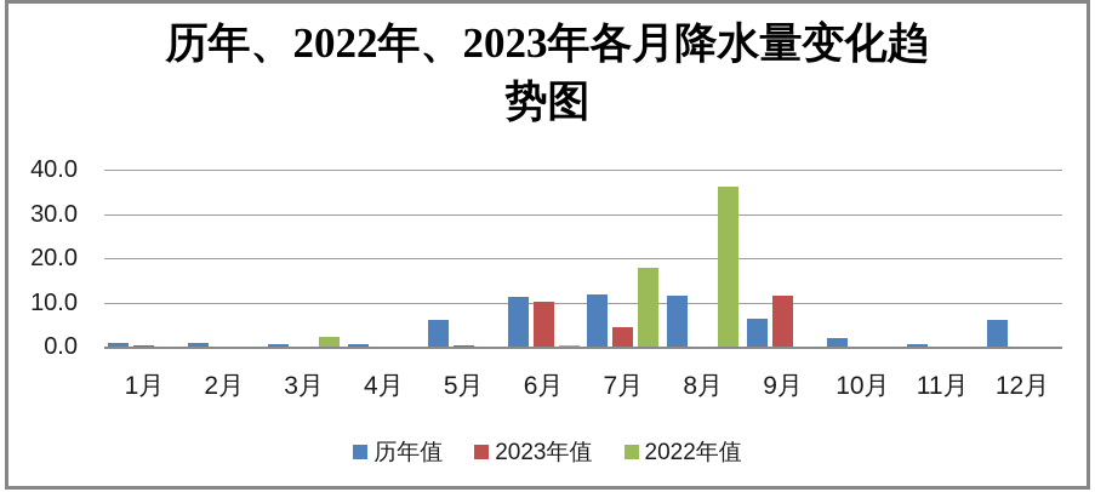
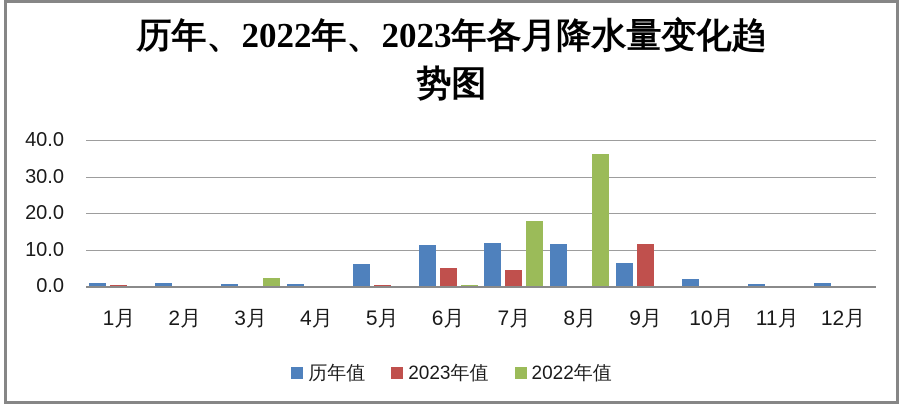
2023年值/6月: 10 -> 5
历年值/12月: 6 -> 1
